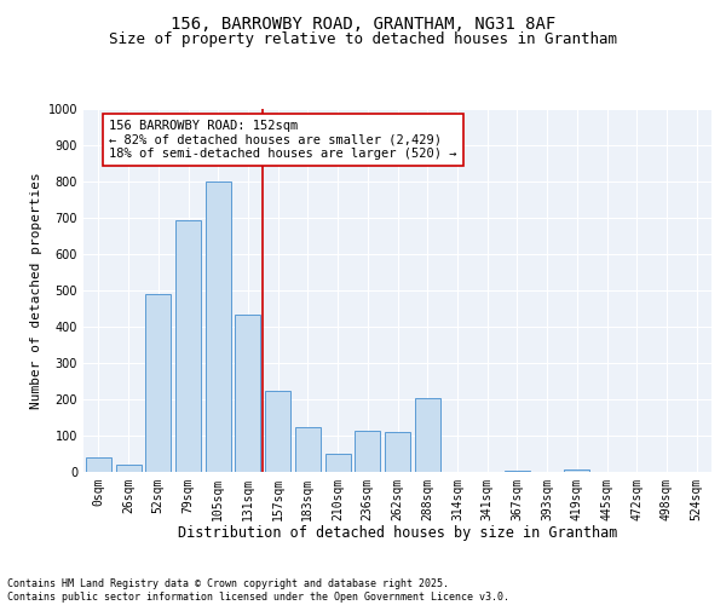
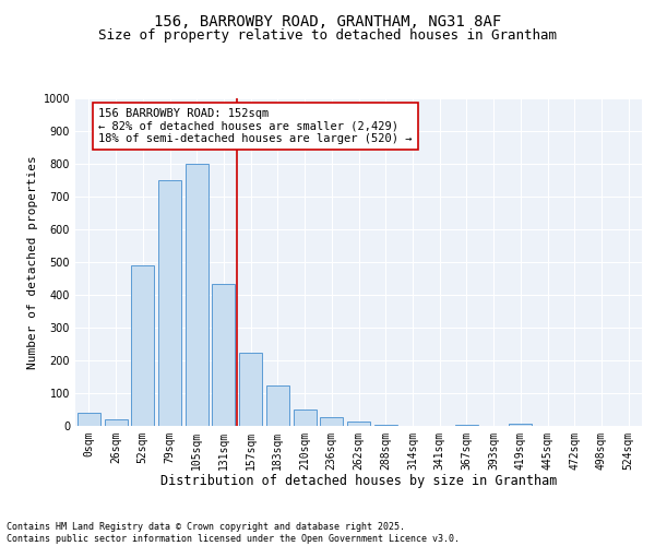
79sqm: 695 -> 750
236sqm: 115 -> 27
262sqm: 110 -> 15
288sqm: 205 -> 5
